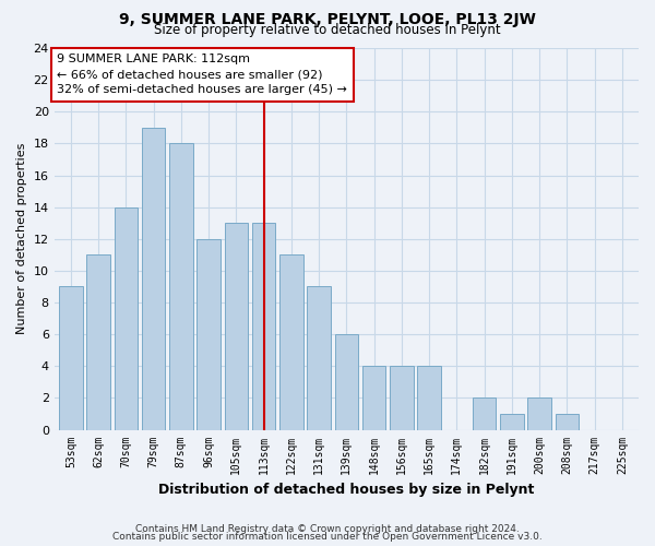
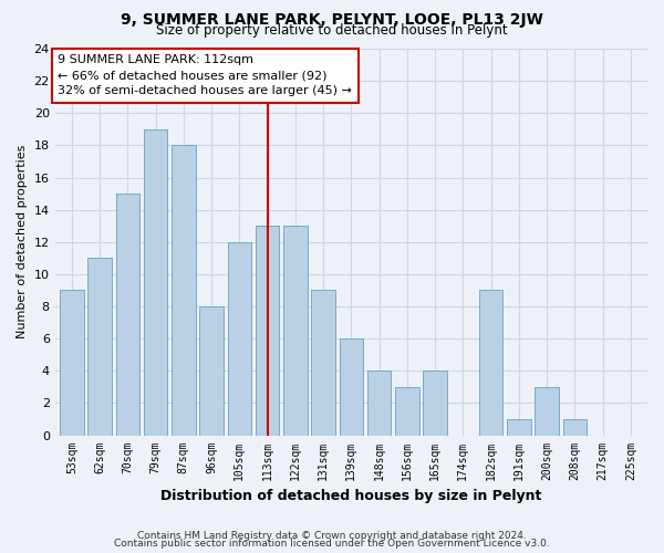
70sqm: 14 -> 15
96sqm: 12 -> 8
105sqm: 13 -> 12
122sqm: 11 -> 13
156sqm: 4 -> 3
182sqm: 2 -> 9
200sqm: 2 -> 3
